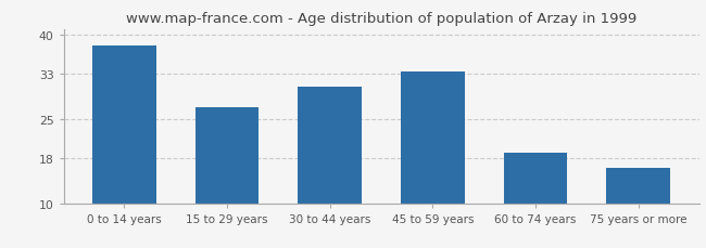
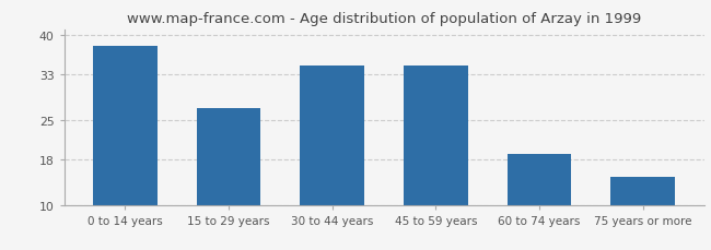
30 to 44 years: 30.8 -> 34.5
45 to 59 years: 33.4 -> 34.5
75 years or more: 16.2 -> 15.0
